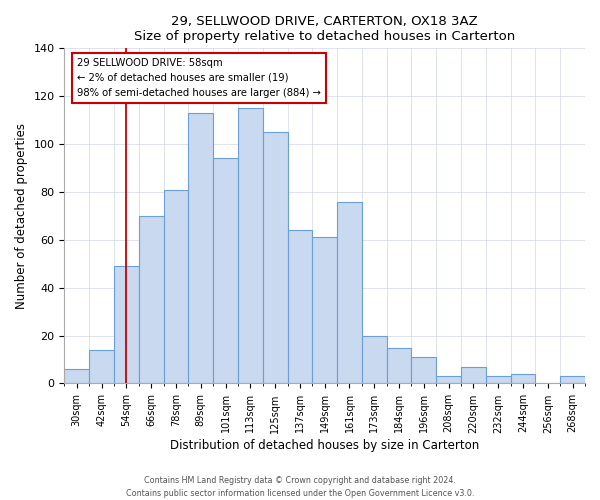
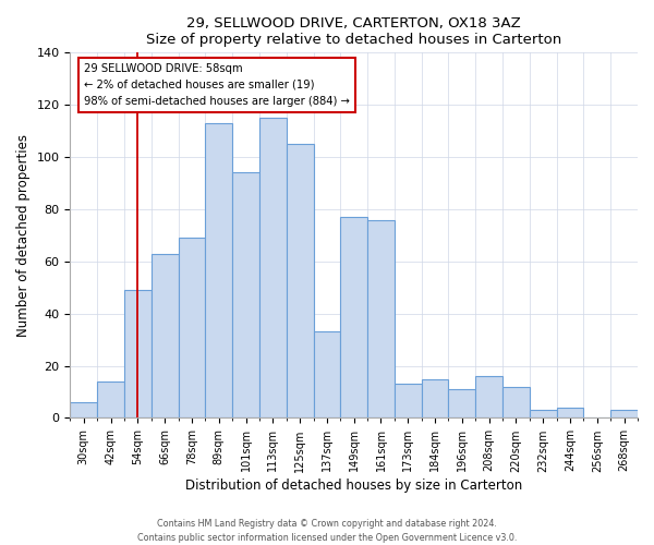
66sqm: 70 -> 63
78sqm: 81 -> 69
137sqm: 64 -> 33
149sqm: 61 -> 77
173sqm: 20 -> 13
208sqm: 3 -> 16
220sqm: 7 -> 12
